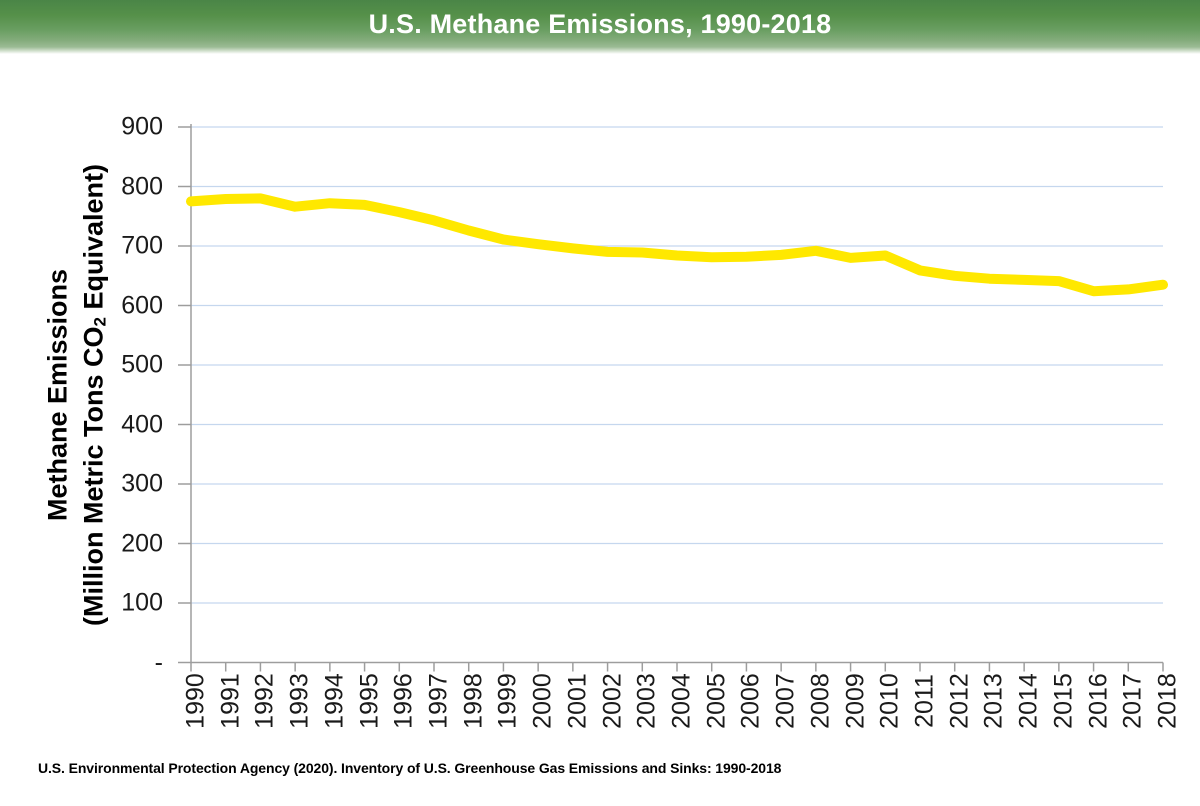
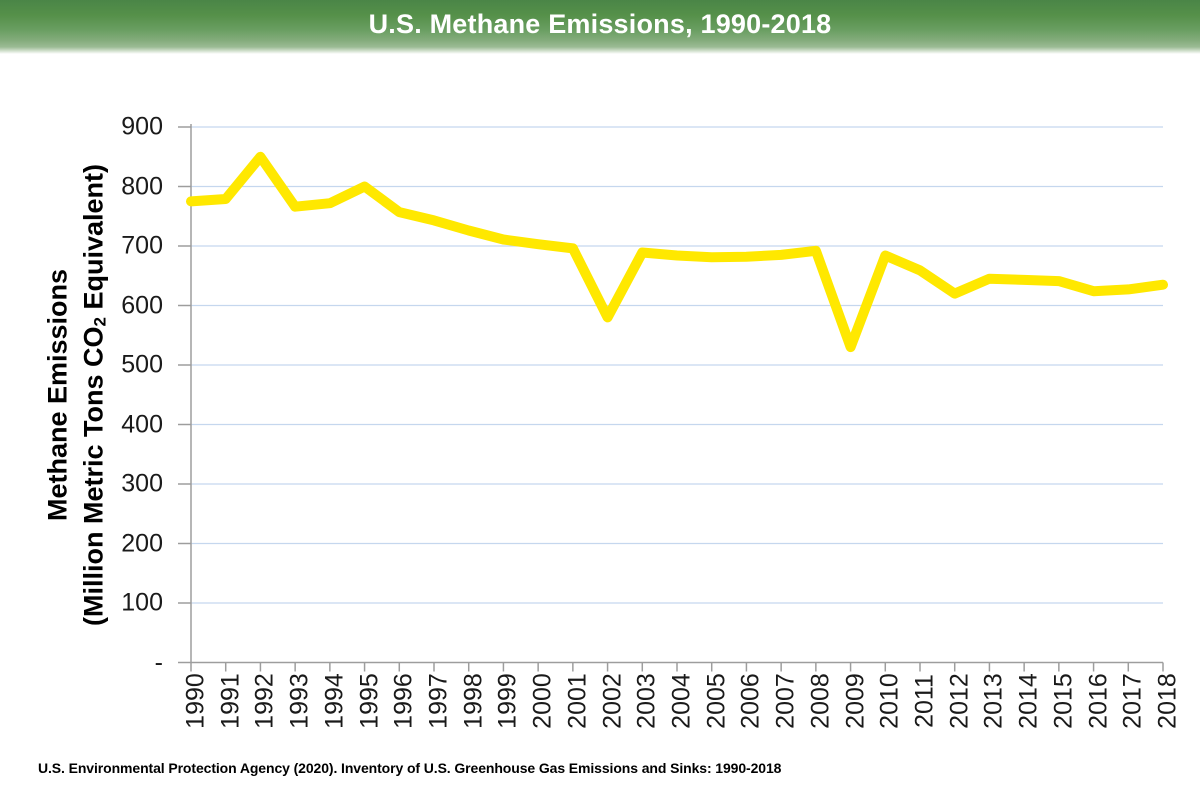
1992: 780 -> 850
1995: 770 -> 800
2002: 690 -> 580
2009: 680 -> 530
2012: 650 -> 620
